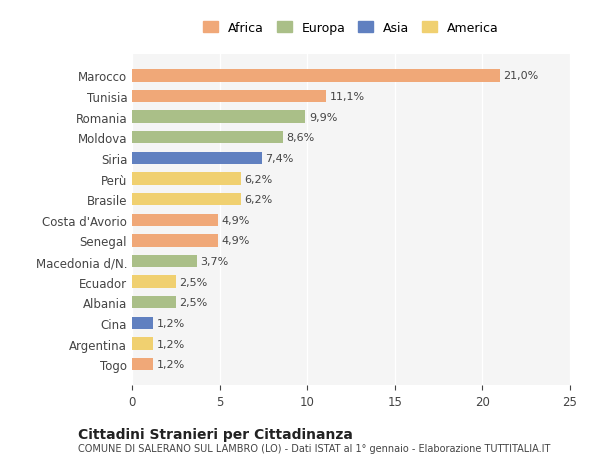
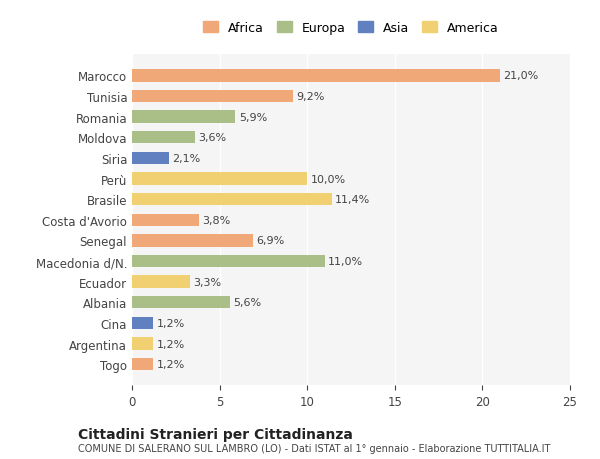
Tunisia: 11,1% -> 9,2%
Romania: 9,9% -> 5,9%
Moldova: 8,6% -> 3,6%
Siria: 7,4% -> 2,1%
Perù: 6,2% -> 10,0%
Brasile: 6,2% -> 11,4%
Costa d'Avorio: 4,9% -> 3,8%
Senegal: 4,9% -> 6,9%
Macedonia d/N.: 3,7% -> 11,0%
Ecuador: 2,5% -> 3,3%
Albania: 2,5% -> 5,6%
